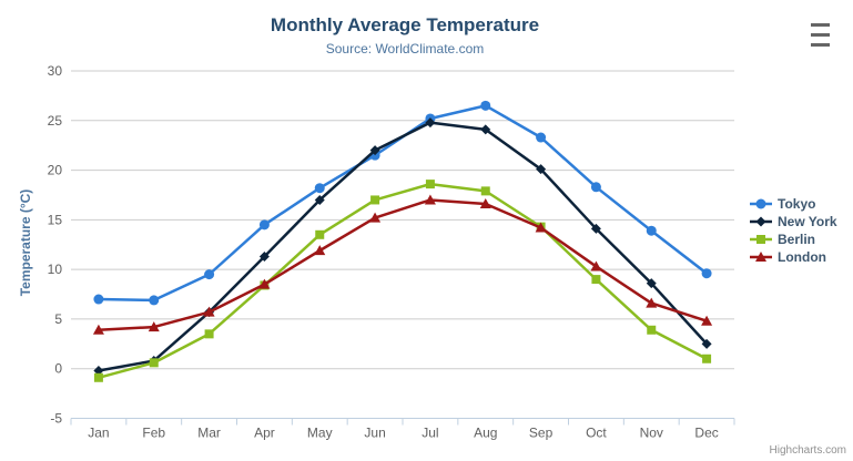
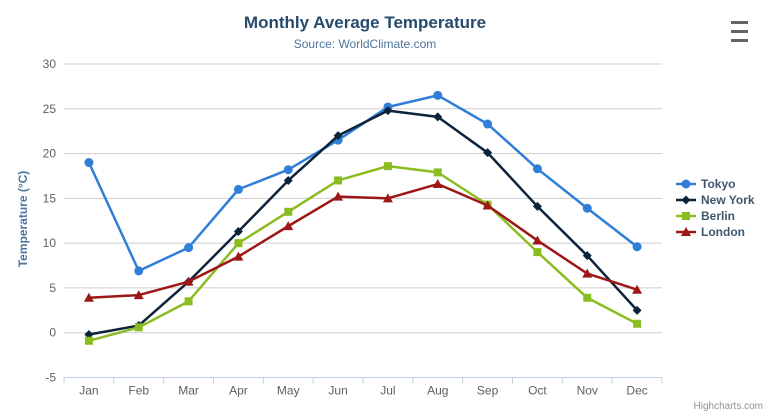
Tokyo/Jan: 7 -> 19
Tokyo/Apr: 14 -> 16
Berlin/Apr: 8 -> 10
London/Jul: 17 -> 15
